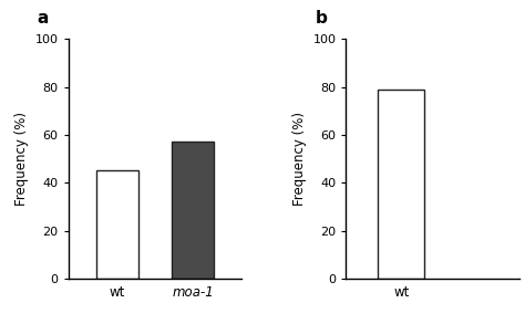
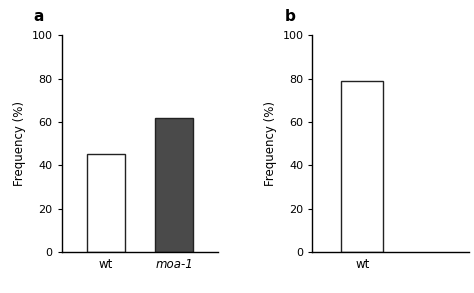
moa-1: 57 -> 62
